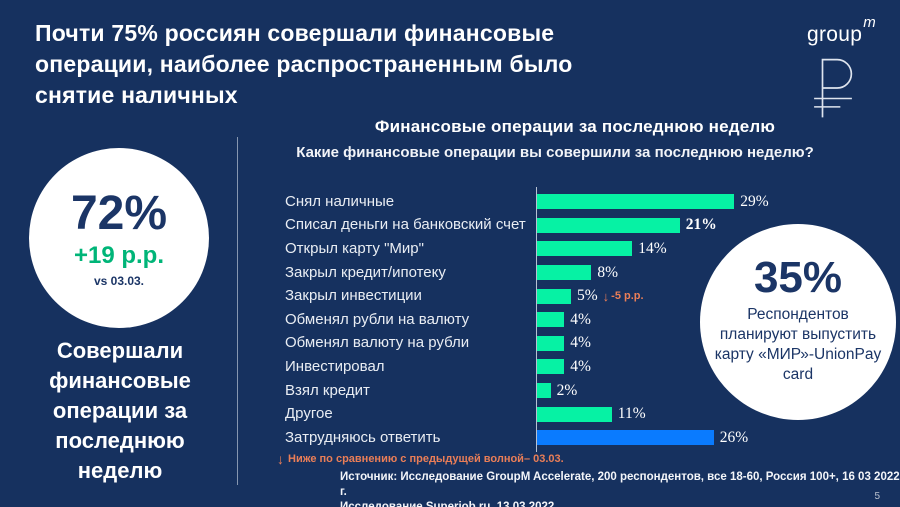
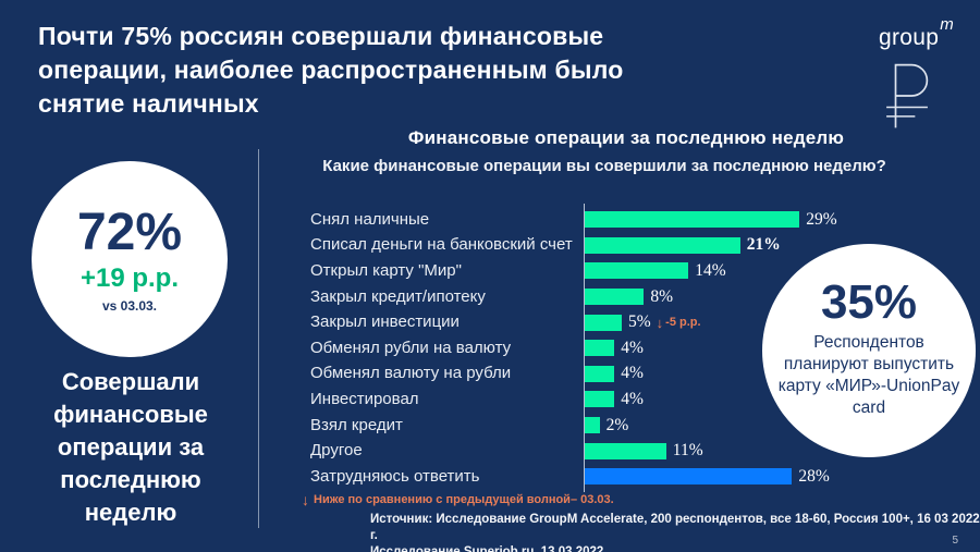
Затрудняюсь ответить: 26% -> 28%
